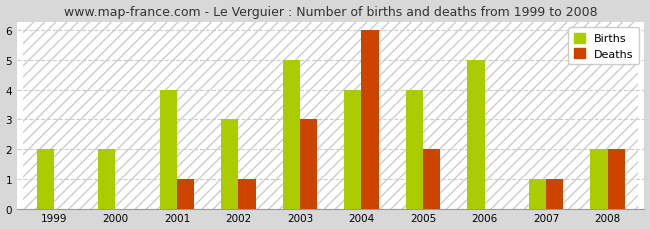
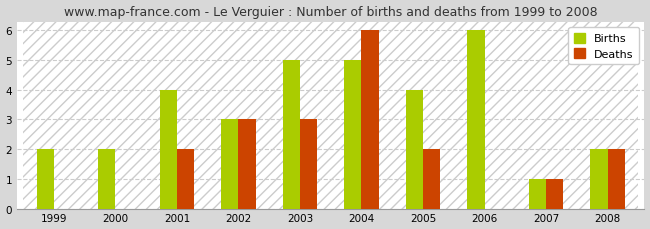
Deaths/2001: 1 -> 2
Deaths/2002: 1 -> 3
Births/2004: 4 -> 5
Births/2006: 5 -> 6
